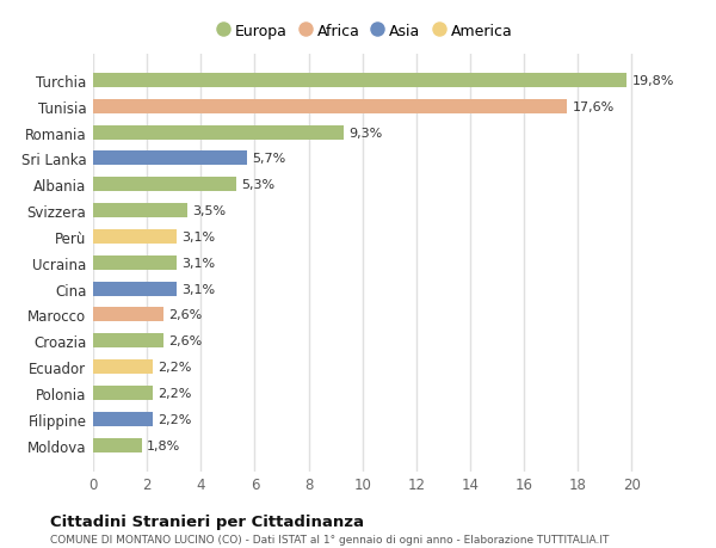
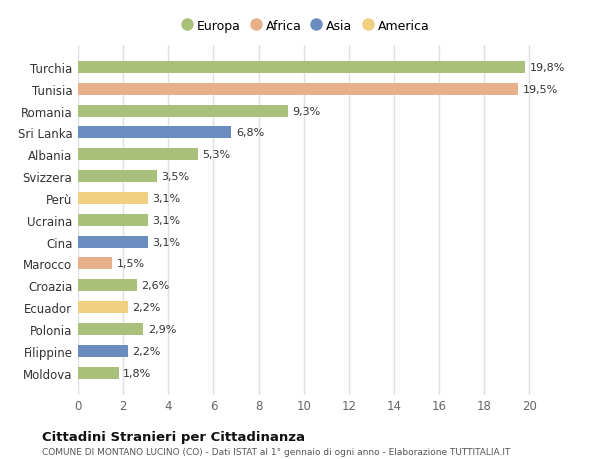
Tunisia: 17,6% -> 19,5%
Sri Lanka: 5,7% -> 6,8%
Marocco: 2,6% -> 1,5%
Polonia: 2,2% -> 2,9%
